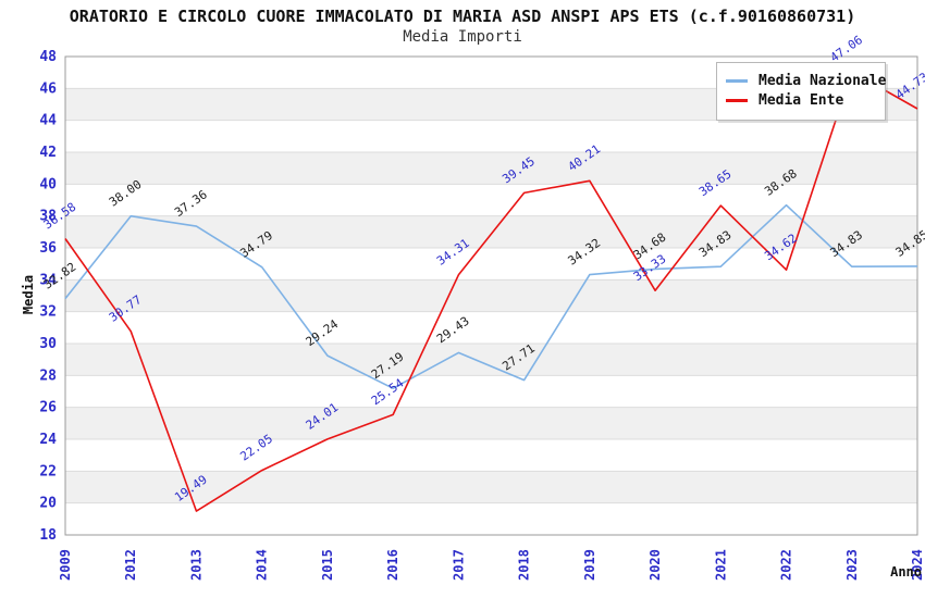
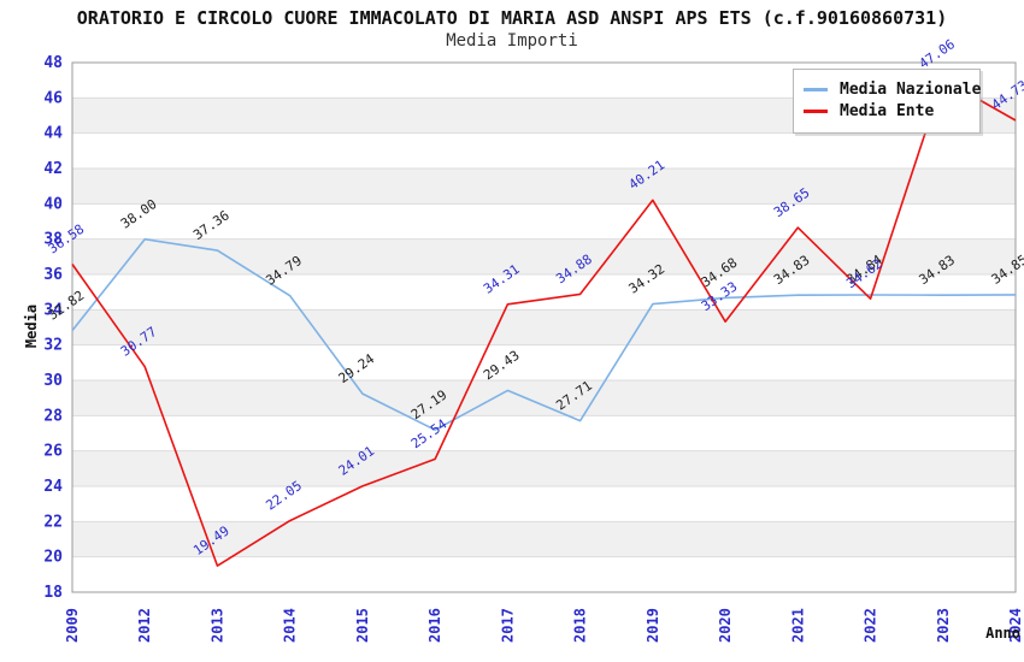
Media Ente/2018: 39.45 -> 34.88
Media Nazionale/2022: 38.68 -> 34.84
